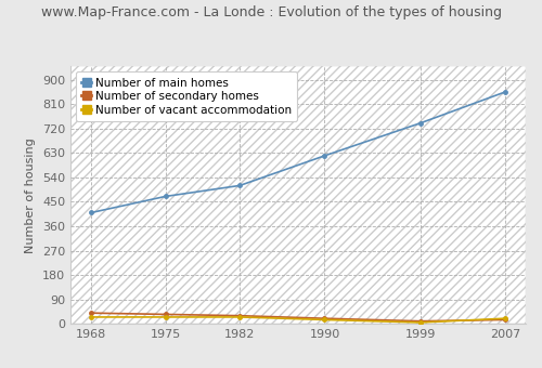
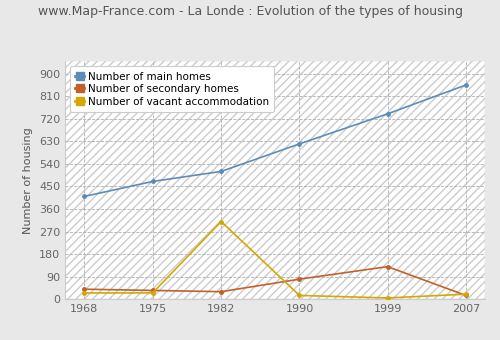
Number of vacant accommodation/1982: 25 -> 310
Number of secondary homes/1990: 20 -> 80
Number of secondary homes/1999: 10 -> 130
